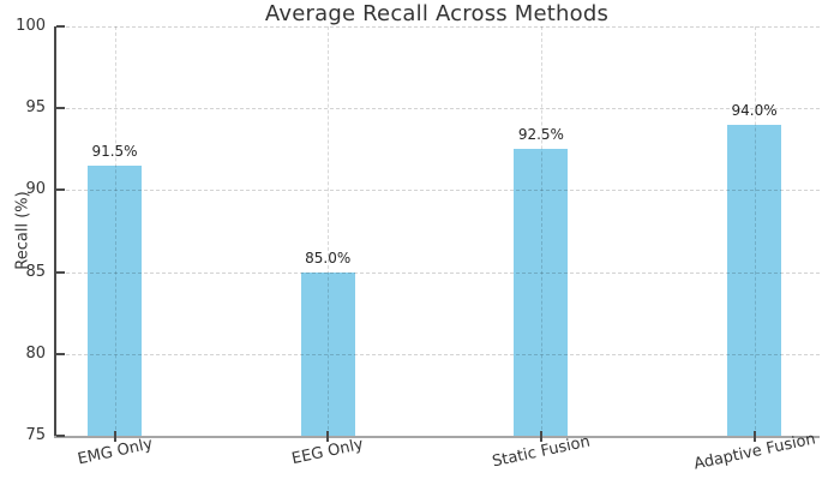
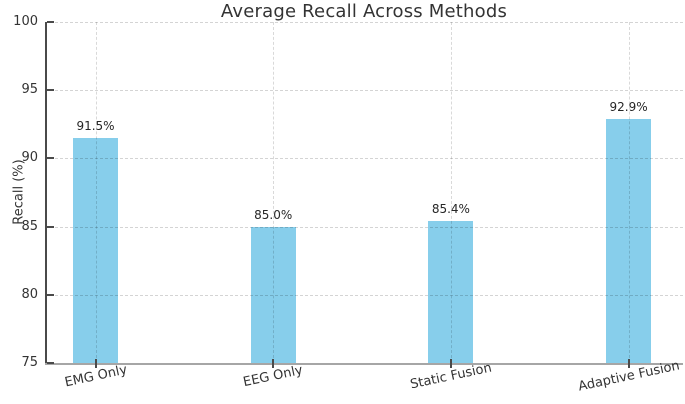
Static Fusion: 92.5% -> 85.4%
Adaptive Fusion: 94.0% -> 92.9%
